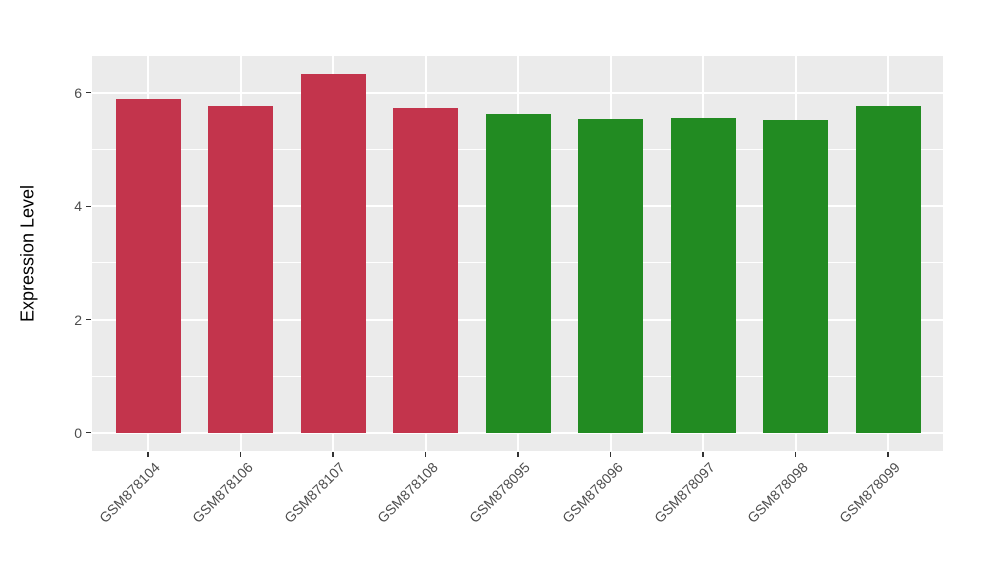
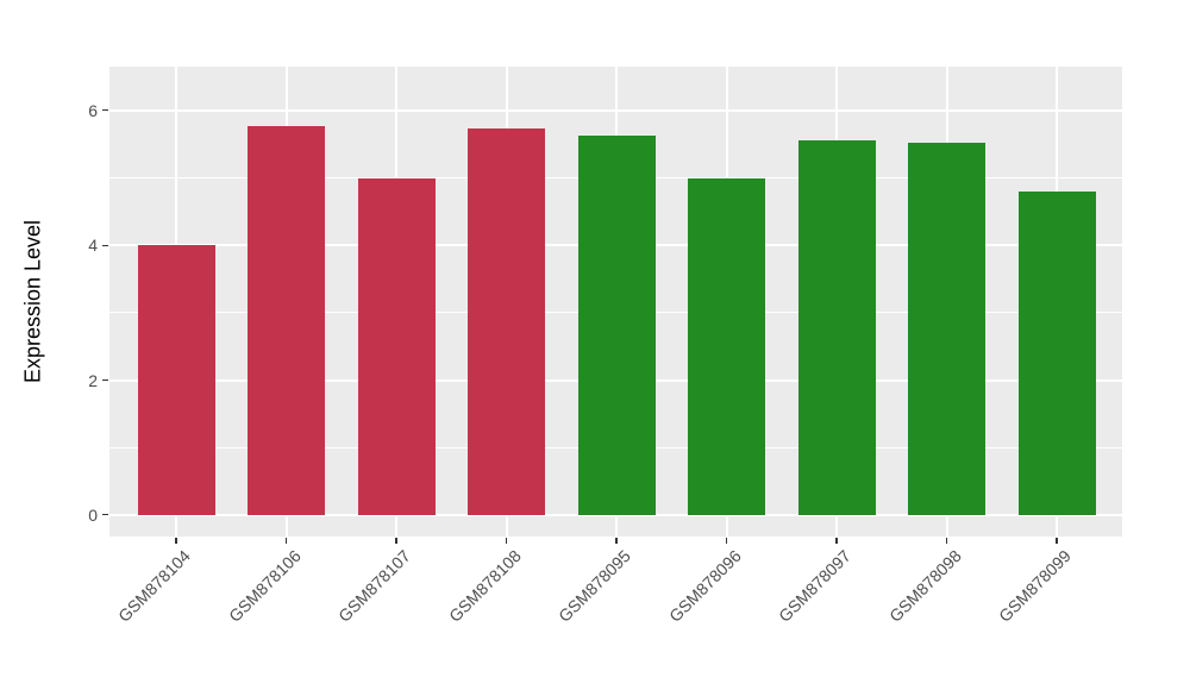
GSM878104: 5.9 -> 4.0
GSM878107: 6.3 -> 5.0
GSM878096: 5.5 -> 5.0
GSM878099: 5.8 -> 4.8
